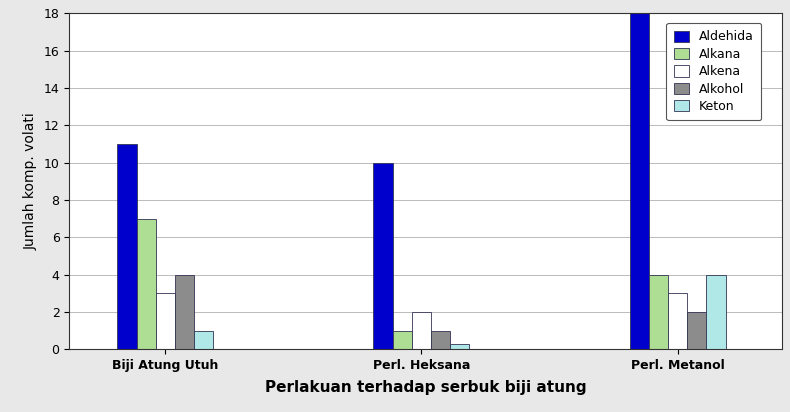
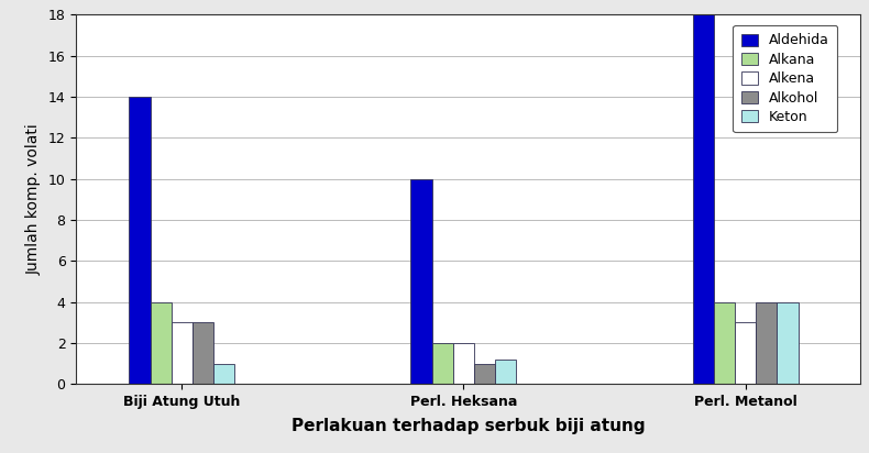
Aldehida/Biji Atung Utuh: 11 -> 14
Alkana/Biji Atung Utuh: 7 -> 4
Alkohol/Biji Atung Utuh: 4 -> 3
Alkana/Perl. Heksana: 1 -> 2
Keton/Perl. Heksana: 0.3 -> 1.2
Alkohol/Perl. Metanol: 2 -> 4
